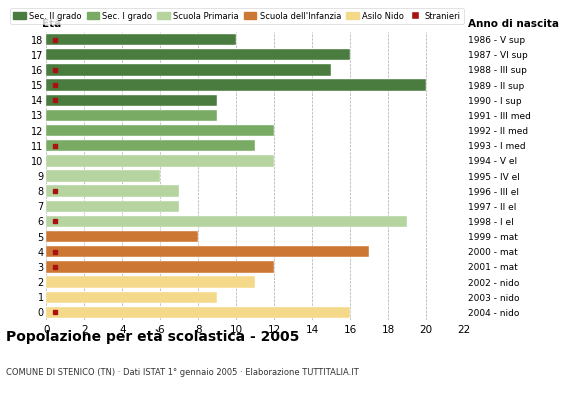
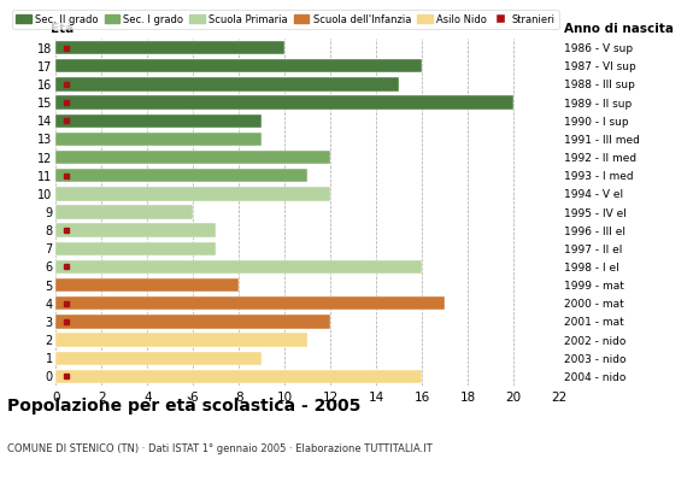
6: 19 -> 16
